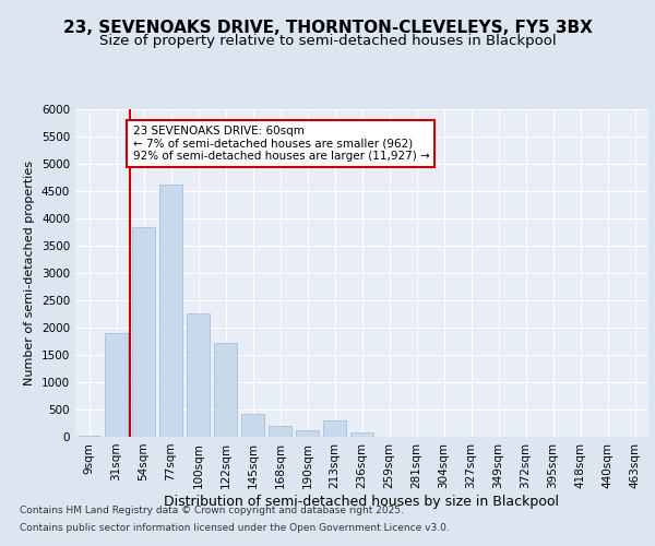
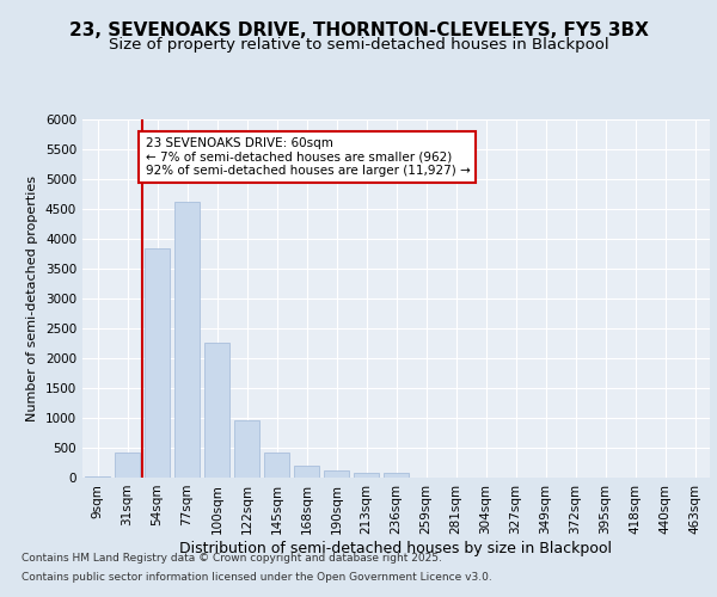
31sqm: 1900 -> 430
122sqm: 1720 -> 970
213sqm: 300 -> 90
